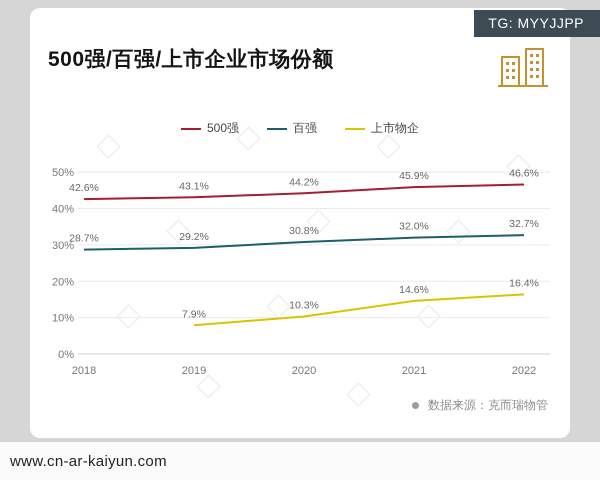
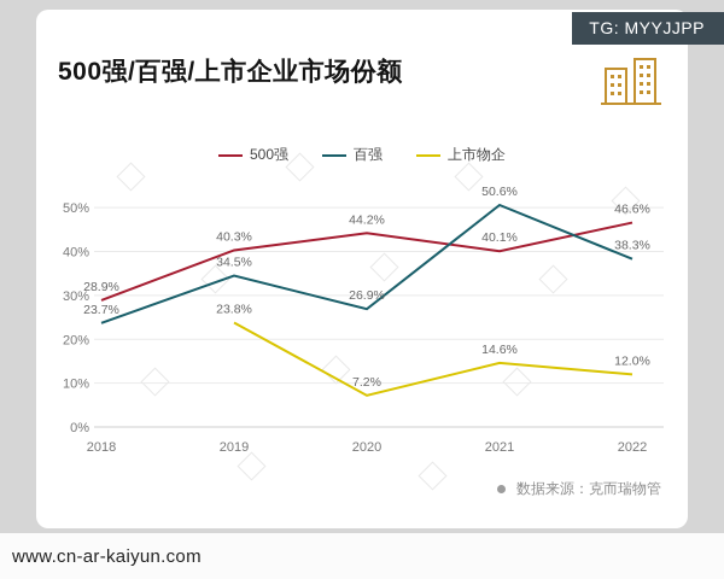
500强/2018: 42.6% -> 28.9%
百强/2018: 28.7% -> 23.7%
500强/2019: 43.1% -> 40.3%
百强/2019: 29.2% -> 34.5%
上市物企/2019: 7.9% -> 23.8%
百强/2020: 30.8% -> 26.9%
上市物企/2020: 10.3% -> 7.2%
500强/2021: 45.9% -> 40.1%
百强/2021: 32.0% -> 50.6%
百强/2022: 32.7% -> 38.3%
上市物企/2022: 16.4% -> 12.0%
